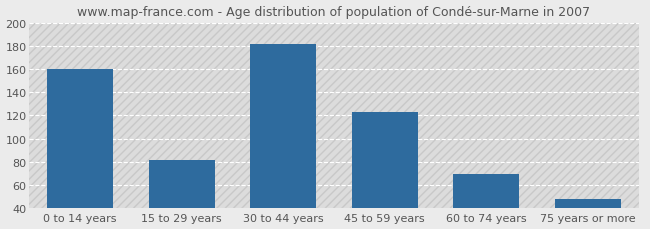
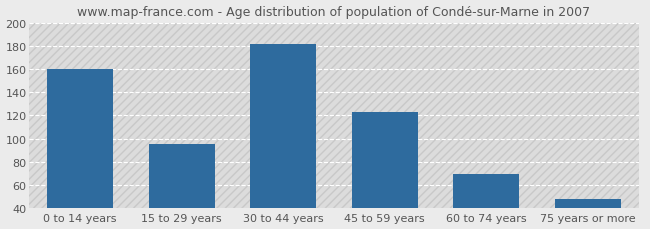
15 to 29 years: 81 -> 95
